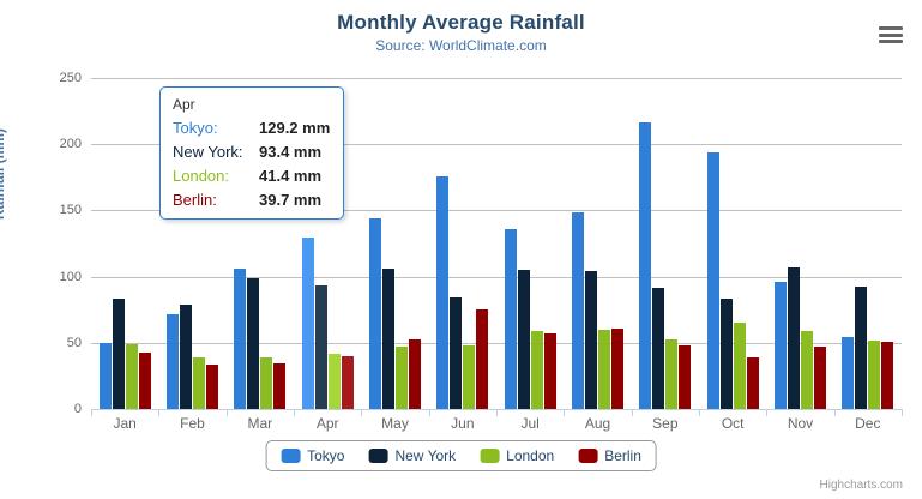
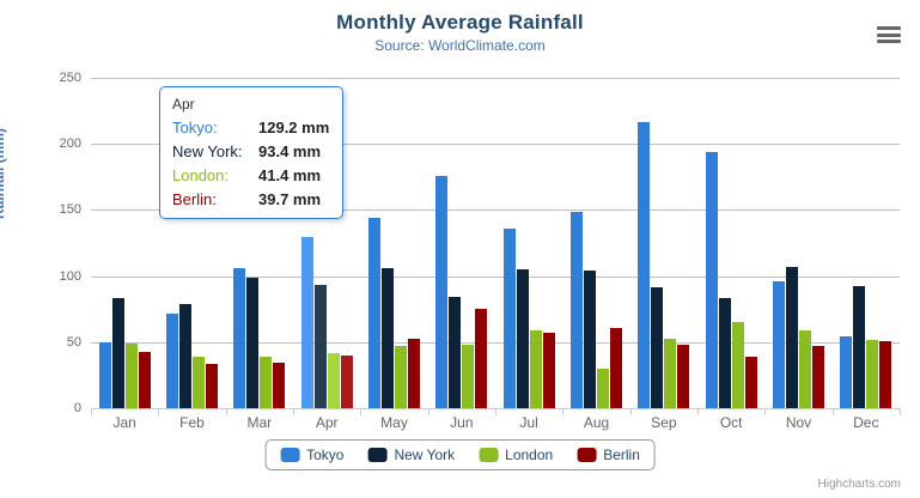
London/Aug: 60 -> 30
